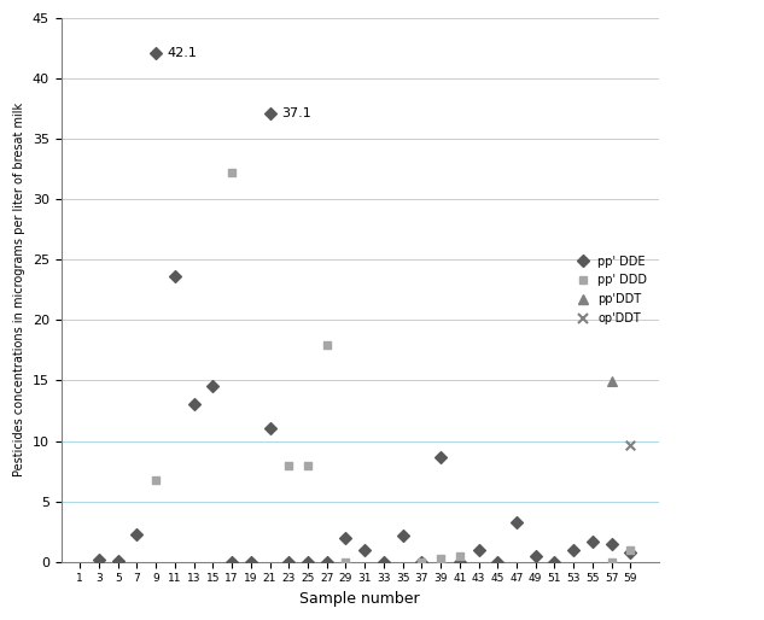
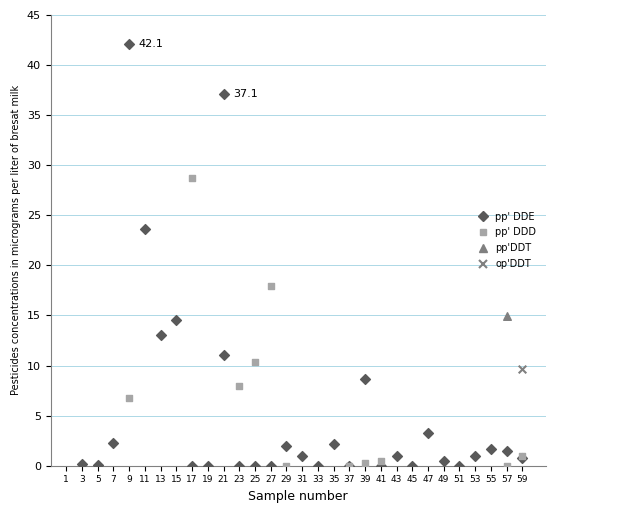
pp' DDD/17: 32.2 -> 28.7
pp' DDD/25: 8.0 -> 10.3
